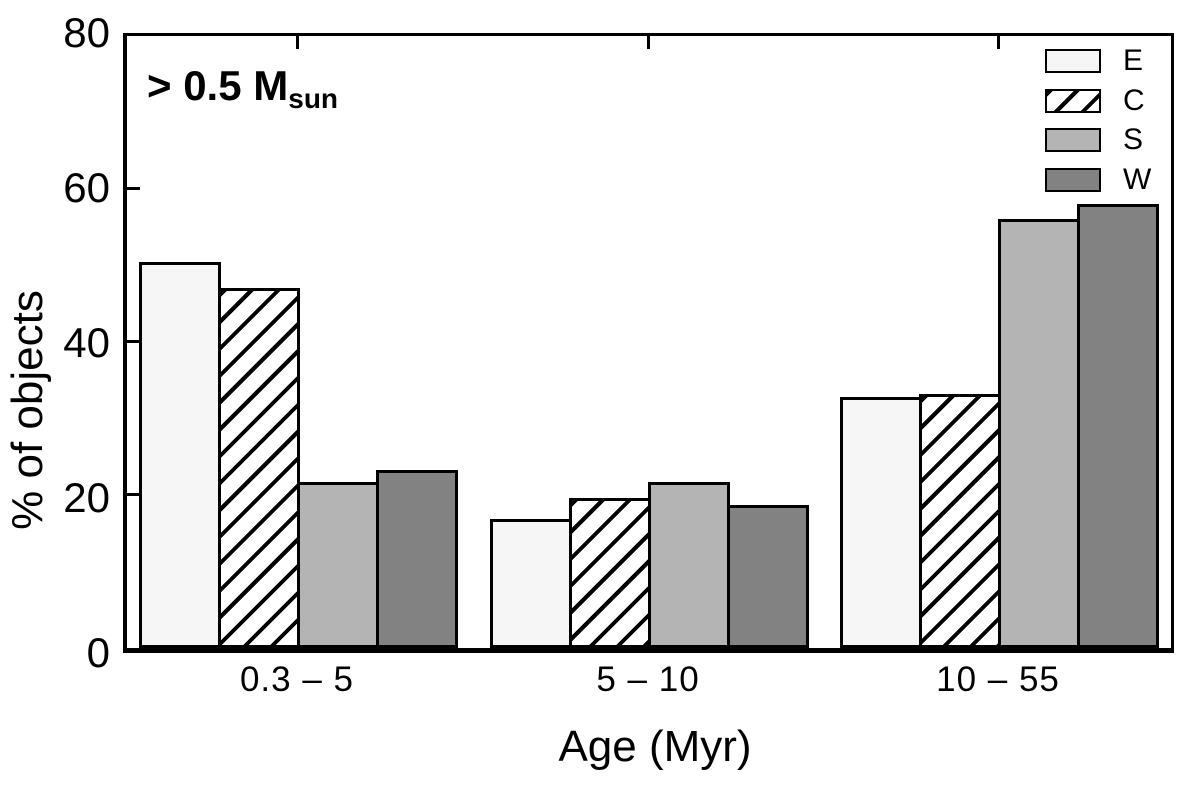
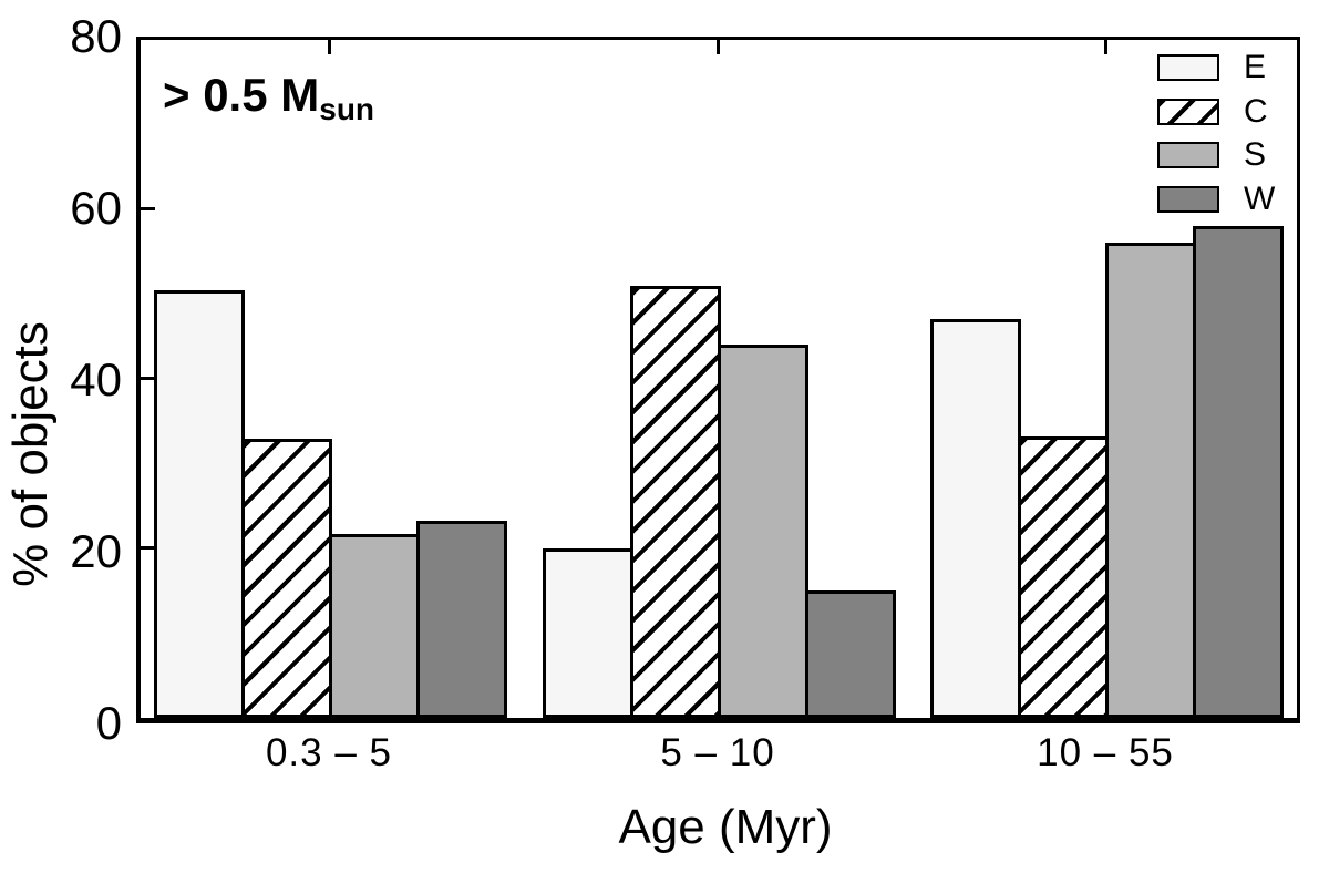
C/0.3 – 5: 47 -> 33
E/5 – 10: 17 -> 20
C/5 – 10: 20 -> 51
S/5 – 10: 22 -> 44
W/5 – 10: 19 -> 15
E/10 – 55: 33 -> 47
